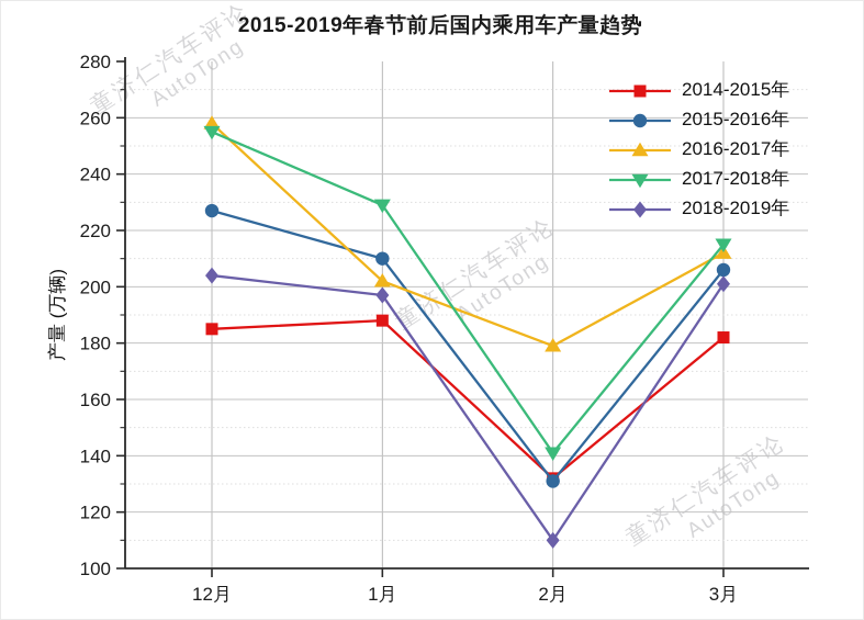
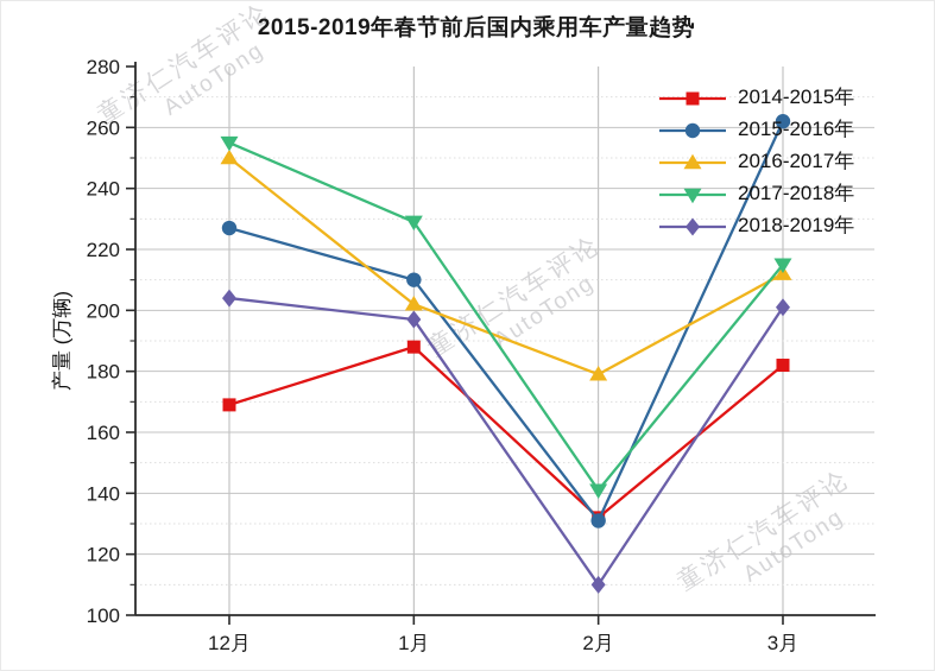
2014-2015年/12月: 185 -> 169
2016-2017年/12月: 258 -> 250
2015-2016年/3月: 206 -> 262
